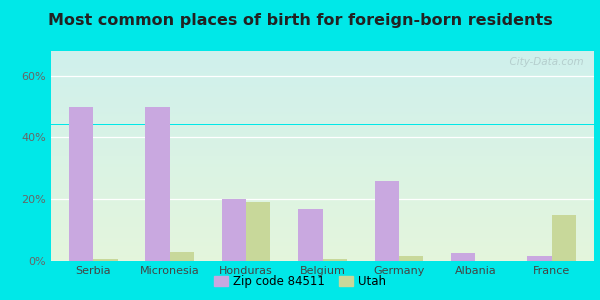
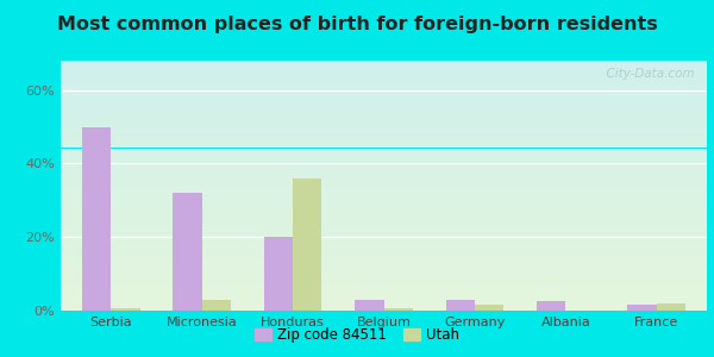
Zip code 84511/Micronesia: 50.0% -> 32.0%
Utah/Honduras: 19.0% -> 36.0%
Zip code 84511/Belgium: 17.0% -> 3.0%
Zip code 84511/Germany: 26.0% -> 3.0%
Utah/France: 15.0% -> 2.0%
